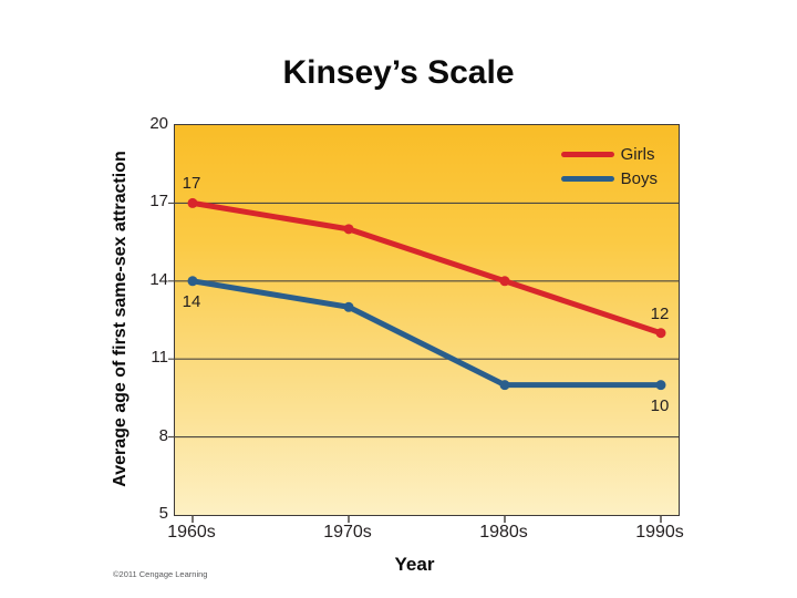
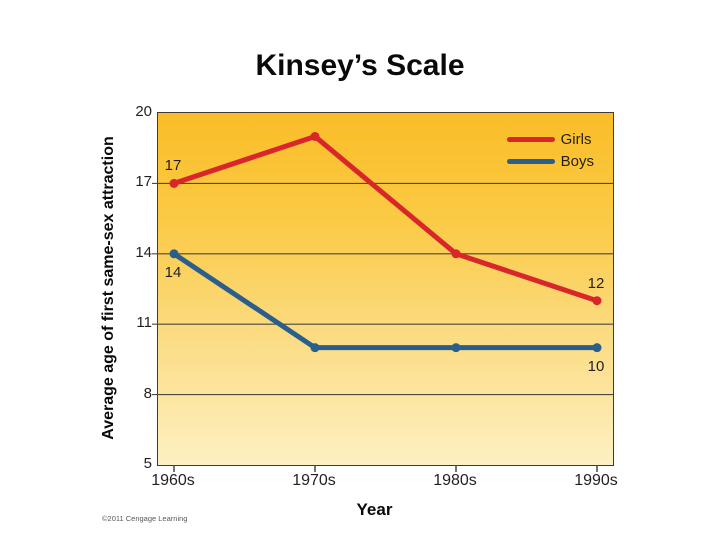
Girls/1970s: 16 -> 19
Boys/1970s: 13 -> 10
